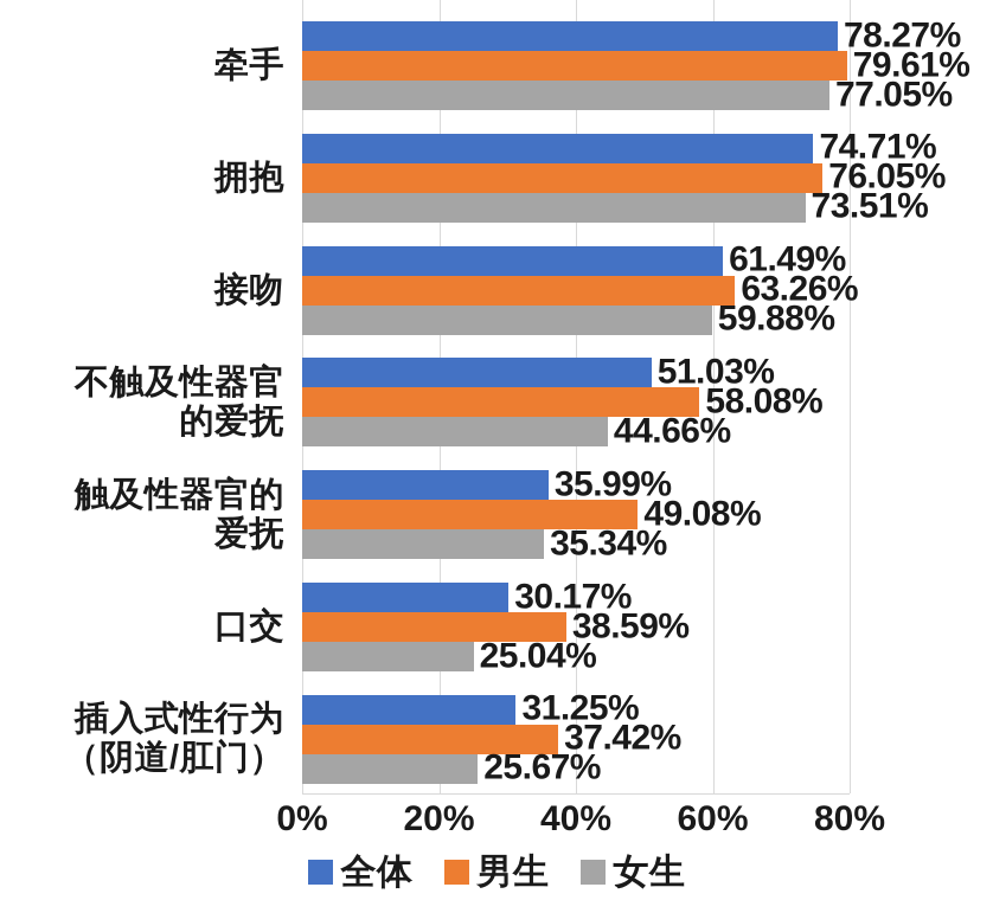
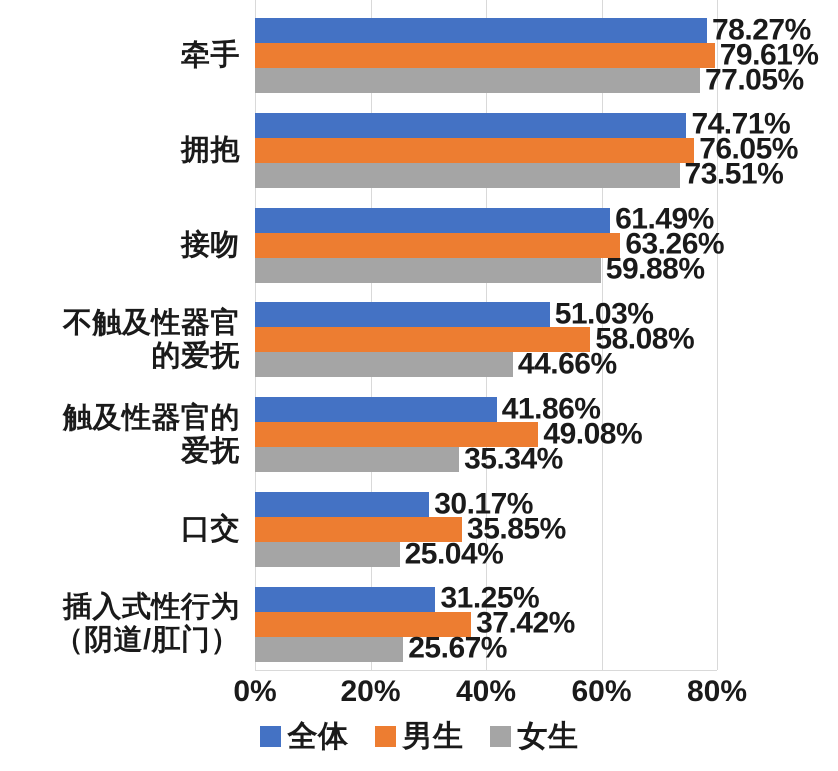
全体/触及性器官的 爱抚: 35.99% -> 41.86%
男生/口交: 38.59% -> 35.85%
